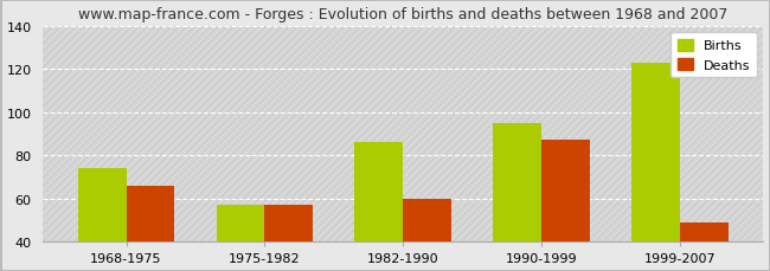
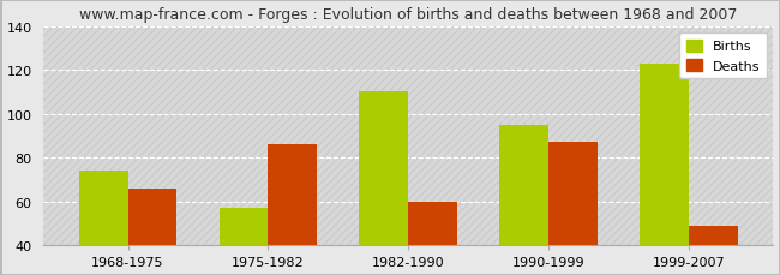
Deaths/1975-1982: 57 -> 86
Births/1982-1990: 86 -> 110
